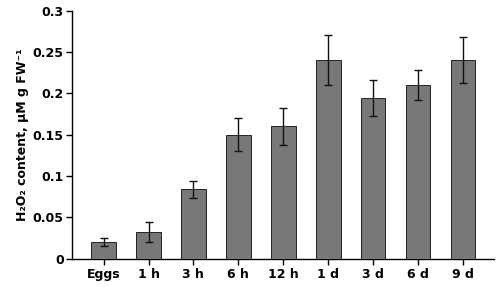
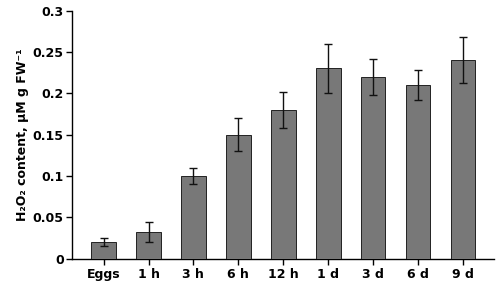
3 h: 0.084 -> 0.100
12 h: 0.160 -> 0.180
1 d: 0.240 -> 0.230
3 d: 0.194 -> 0.220
